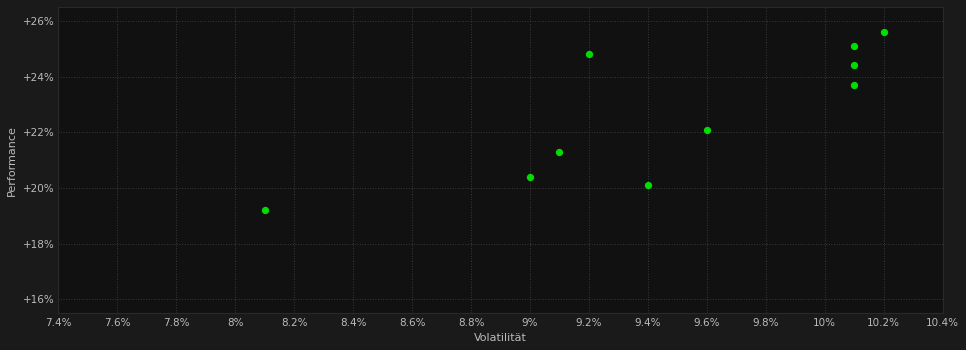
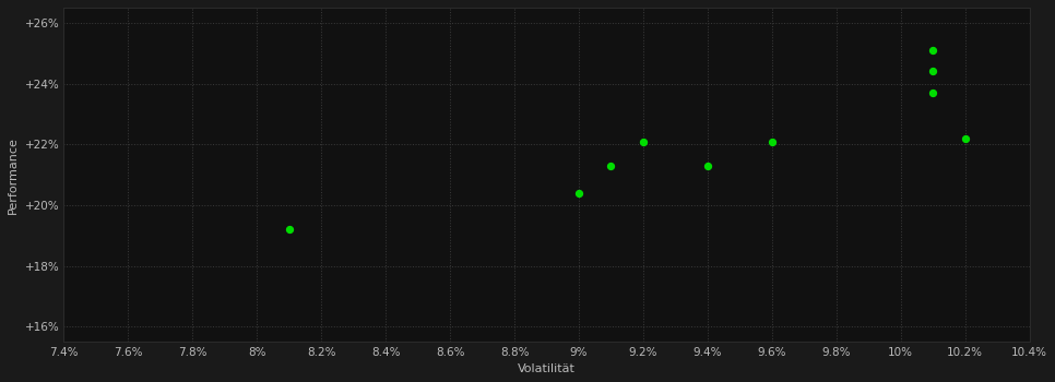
9.2%: 24.8% -> 22.1%
9.4%: 20.1% -> 21.3%
10.2%: 25.6% -> 22.2%
